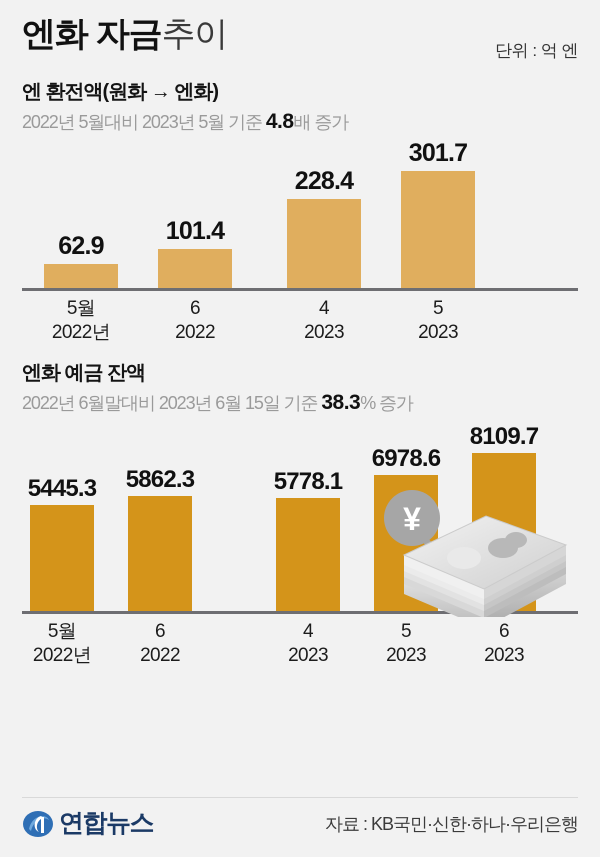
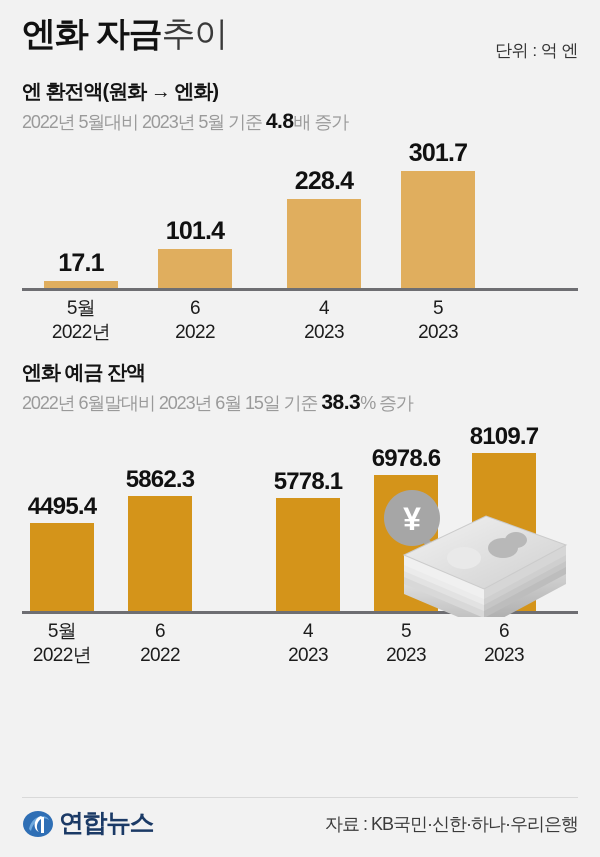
엔 환전액(원화 → 엔화)/5월 2022년: 62.9 -> 17.1
엔화 예금 잔액/5월 2022년: 5445.3 -> 4495.4
